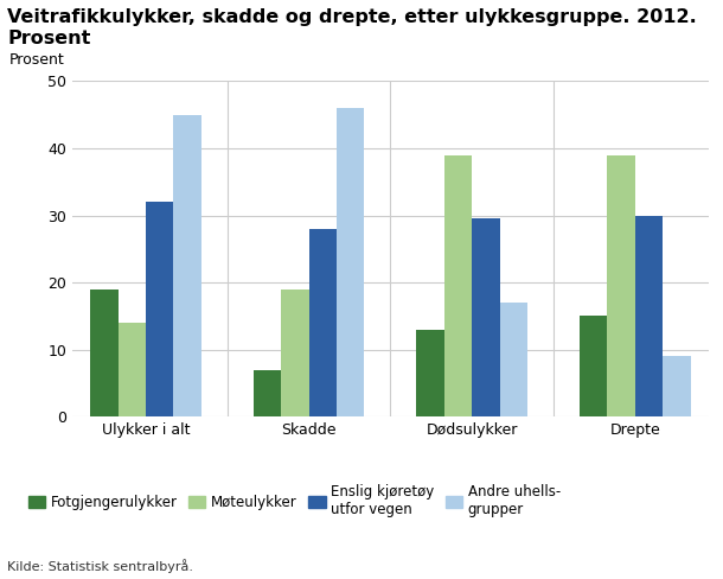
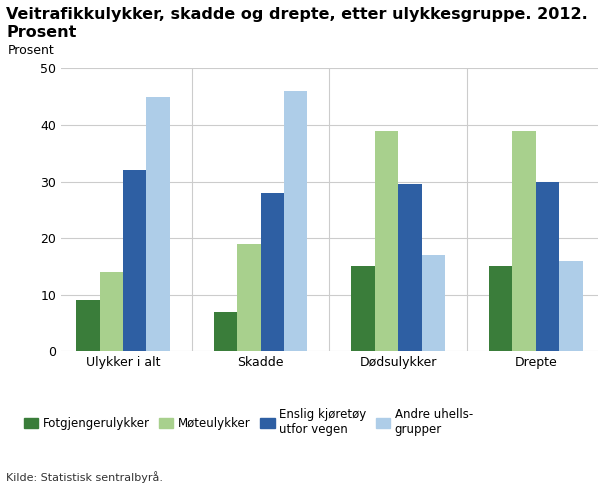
Fotgjengerulykker/Ulykker i alt: 19 -> 9
Fotgjengerulykker/Dødsulykker: 13 -> 15
Andre uhells- grupper/Drepte: 9 -> 16
